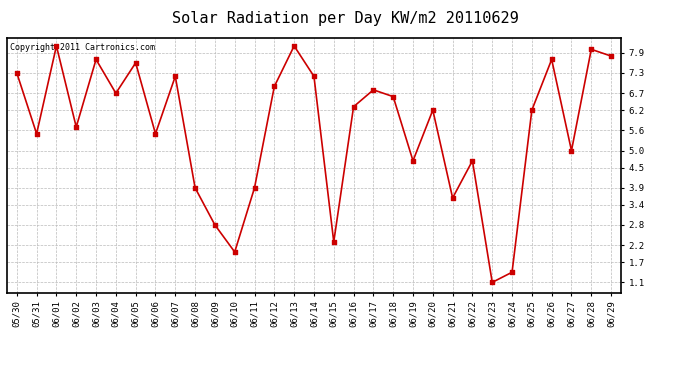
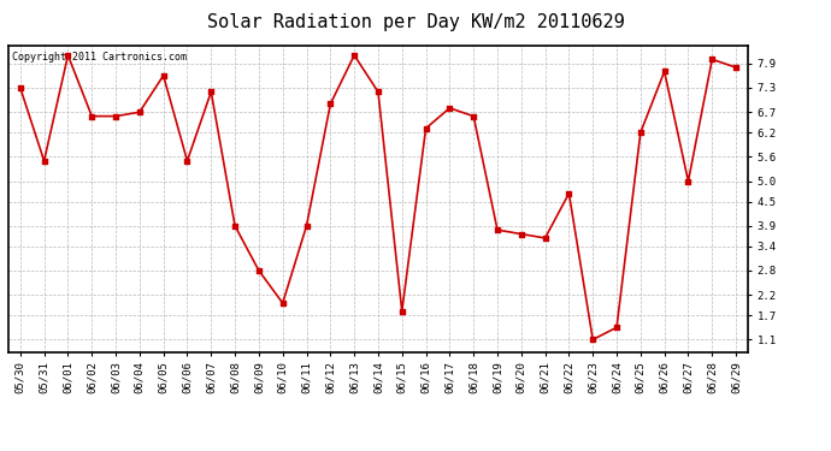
06/02: 5.7 -> 6.6
06/03: 7.7 -> 6.6
06/15: 2.3 -> 1.8
06/19: 4.7 -> 3.8
06/20: 6.2 -> 3.7
